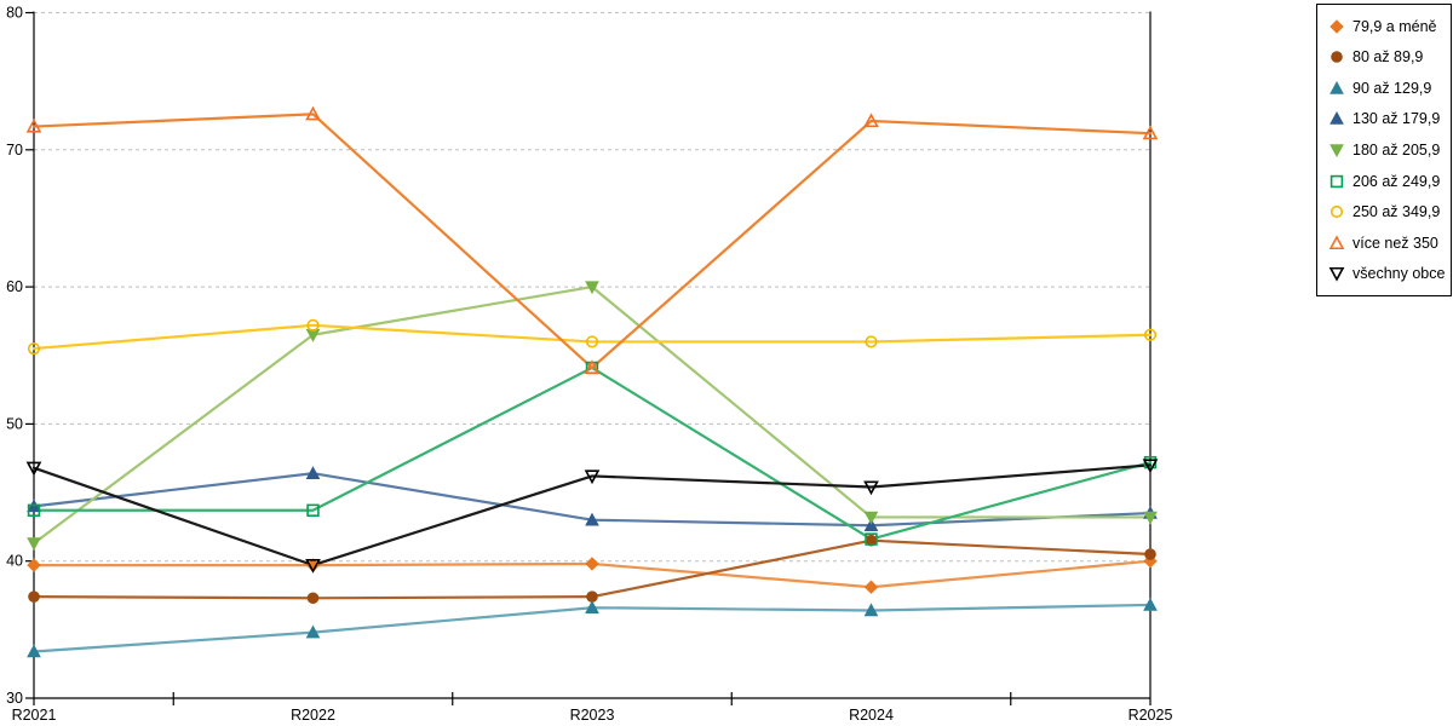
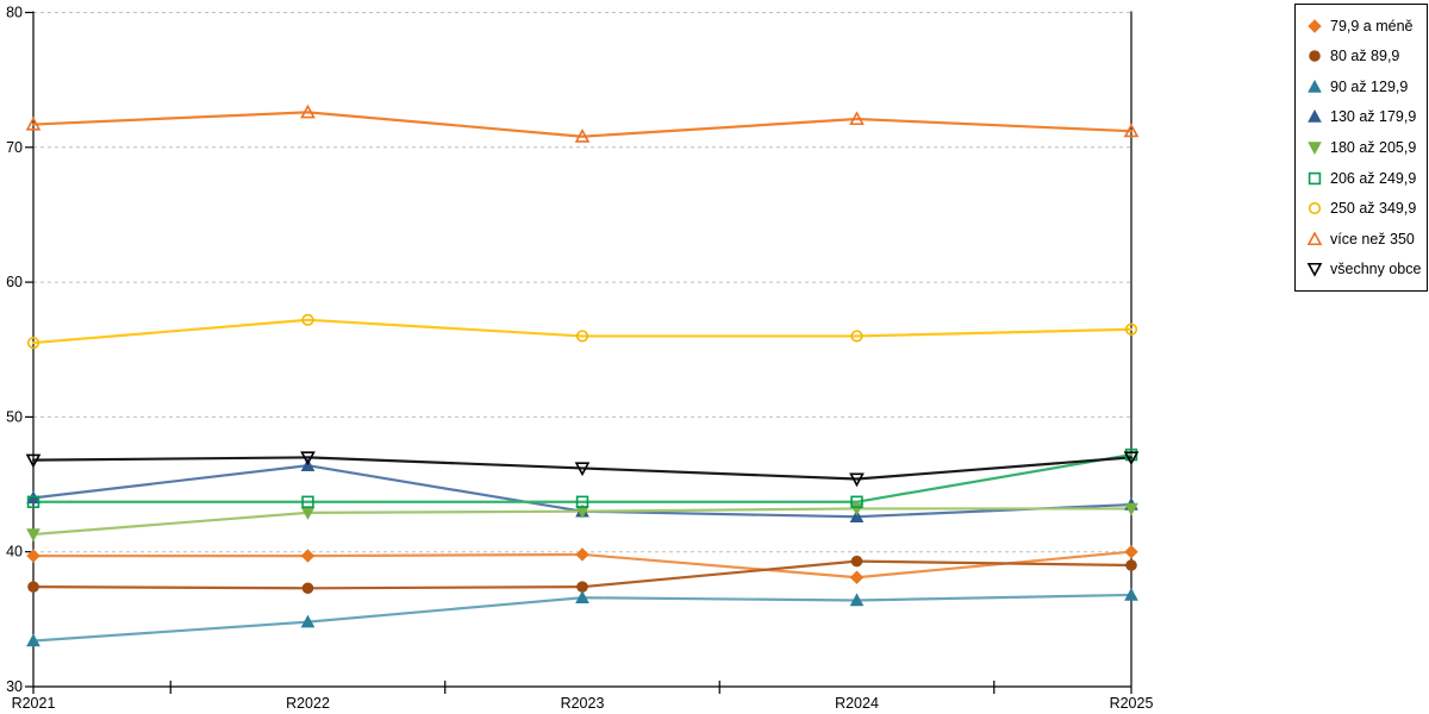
180 až 205,9/R2022: 56.5 -> 42.9
všechny obce/R2022: 39.7 -> 47.0
180 až 205,9/R2023: 60.0 -> 43.0
206 až 249,9/R2023: 54.1 -> 43.7
více než 350/R2023: 54.1 -> 70.8
80 až 89,9/R2024: 41.5 -> 39.3
206 až 249,9/R2024: 41.6 -> 43.7
80 až 89,9/R2025: 40.5 -> 39.0
